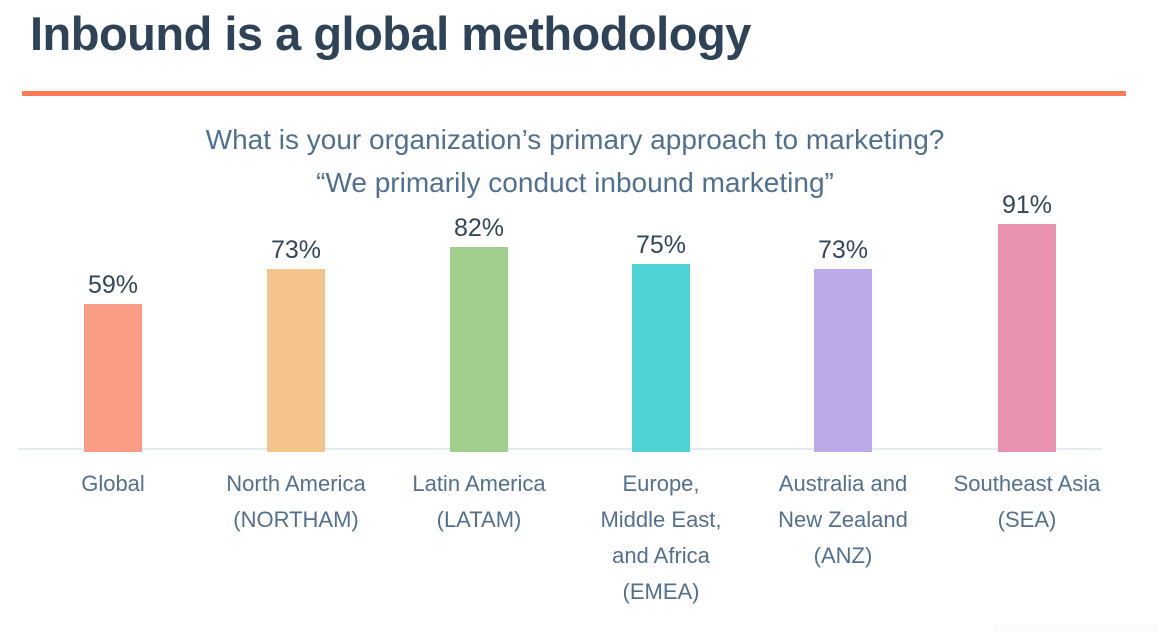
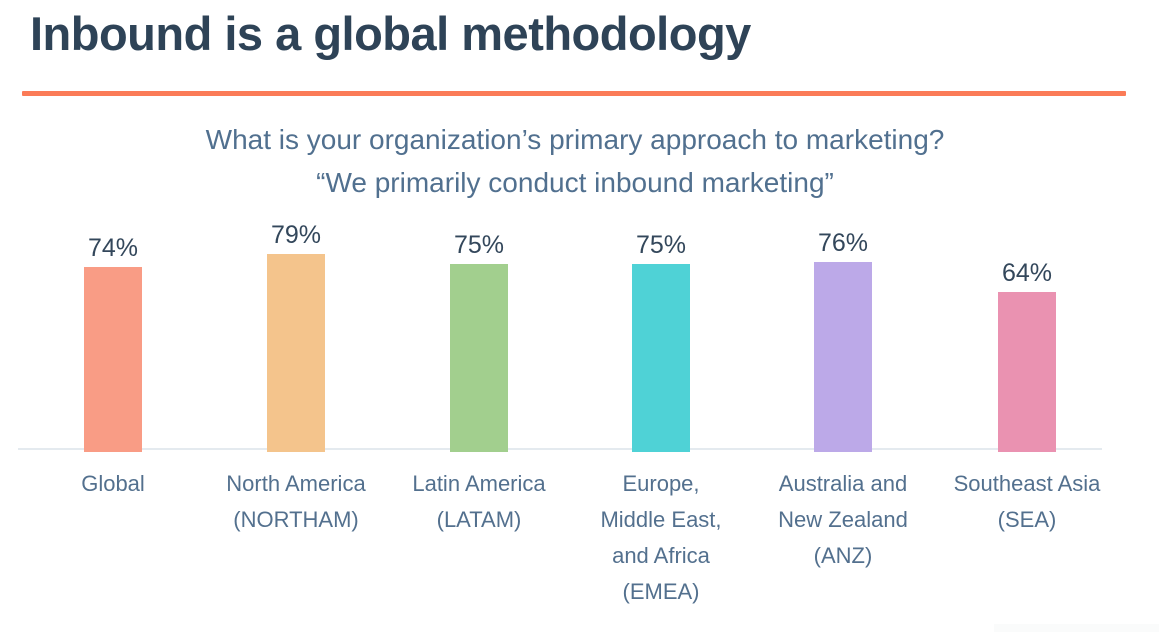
Global: 59% -> 74%
North America (NORTHAM): 73% -> 79%
Latin America (LATAM): 82% -> 75%
Australia and New Zealand (ANZ): 73% -> 76%
Southeast Asia (SEA): 91% -> 64%
